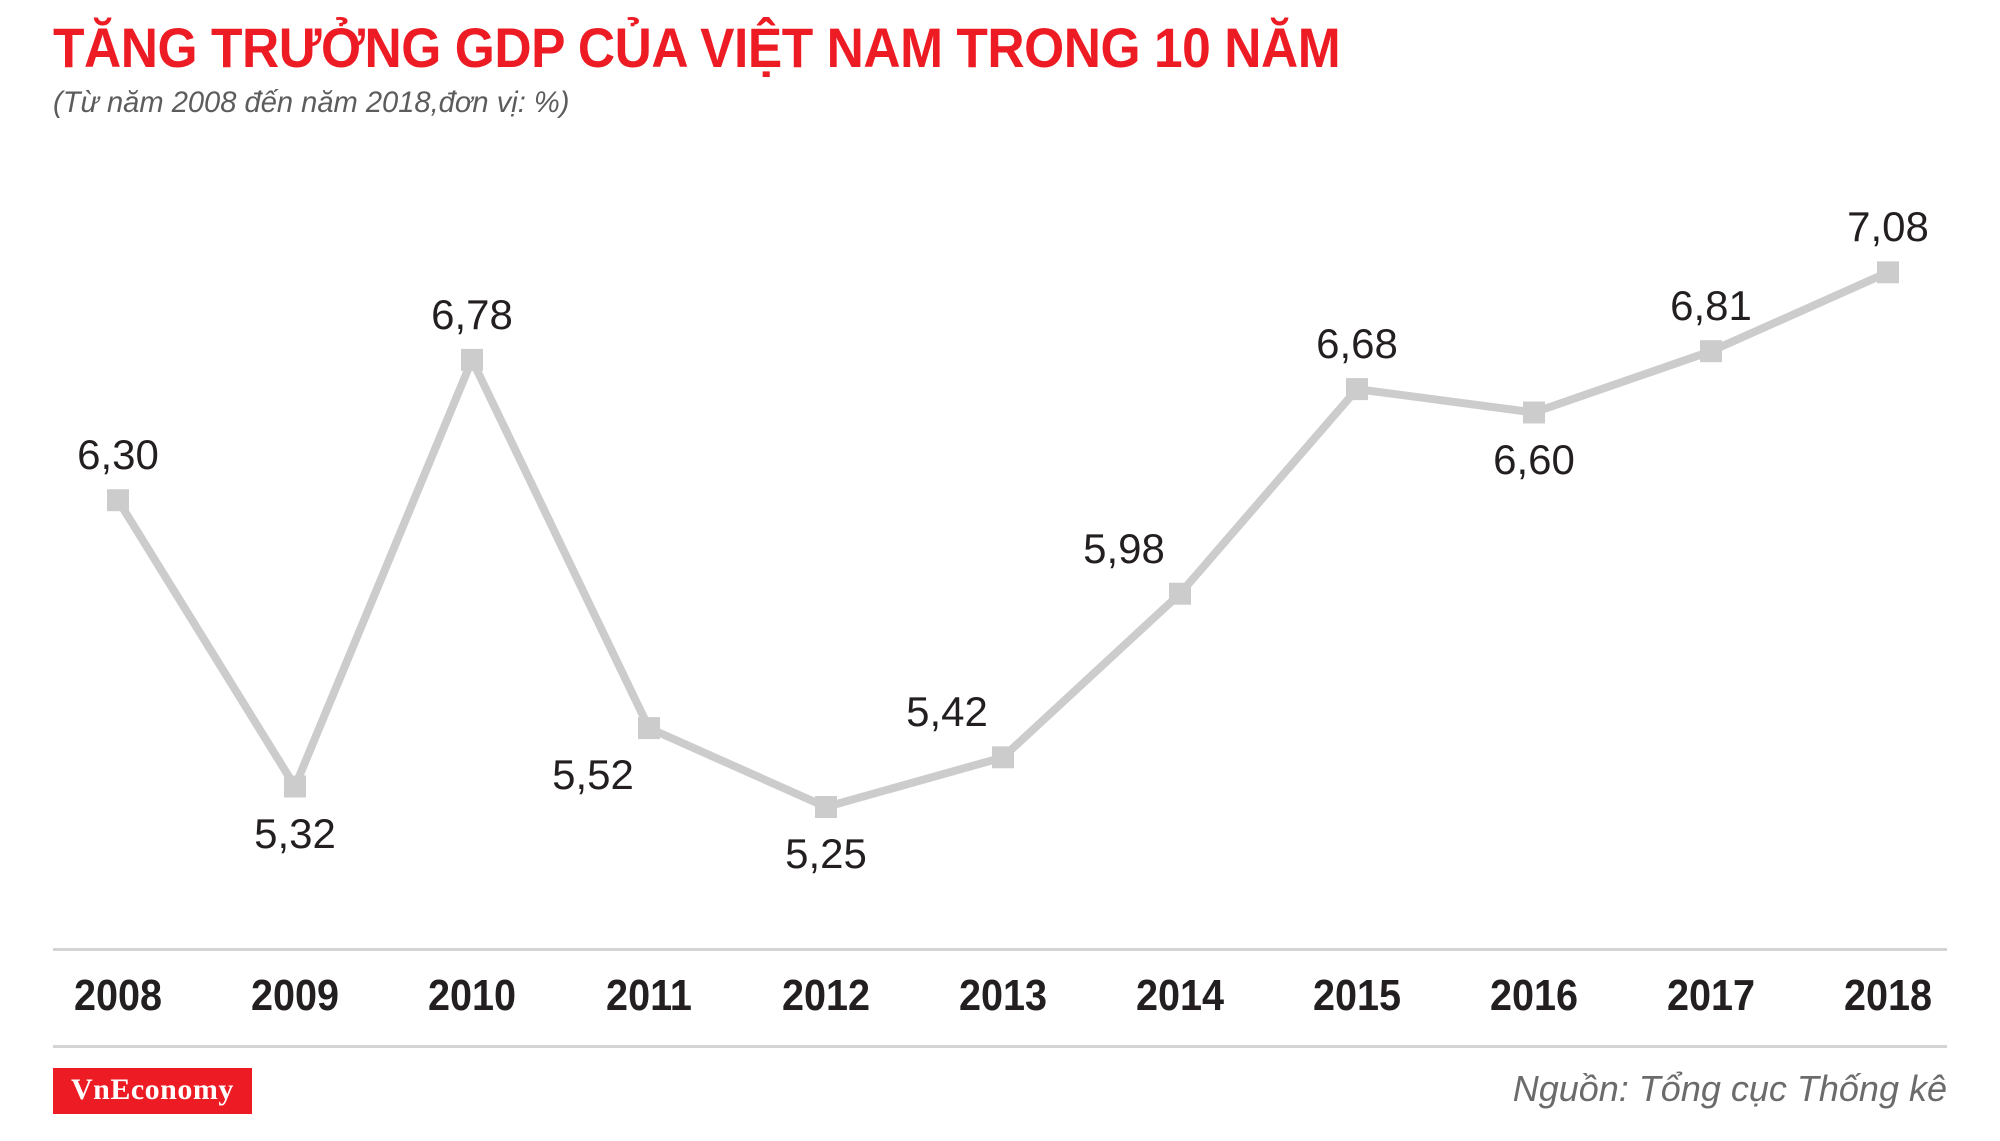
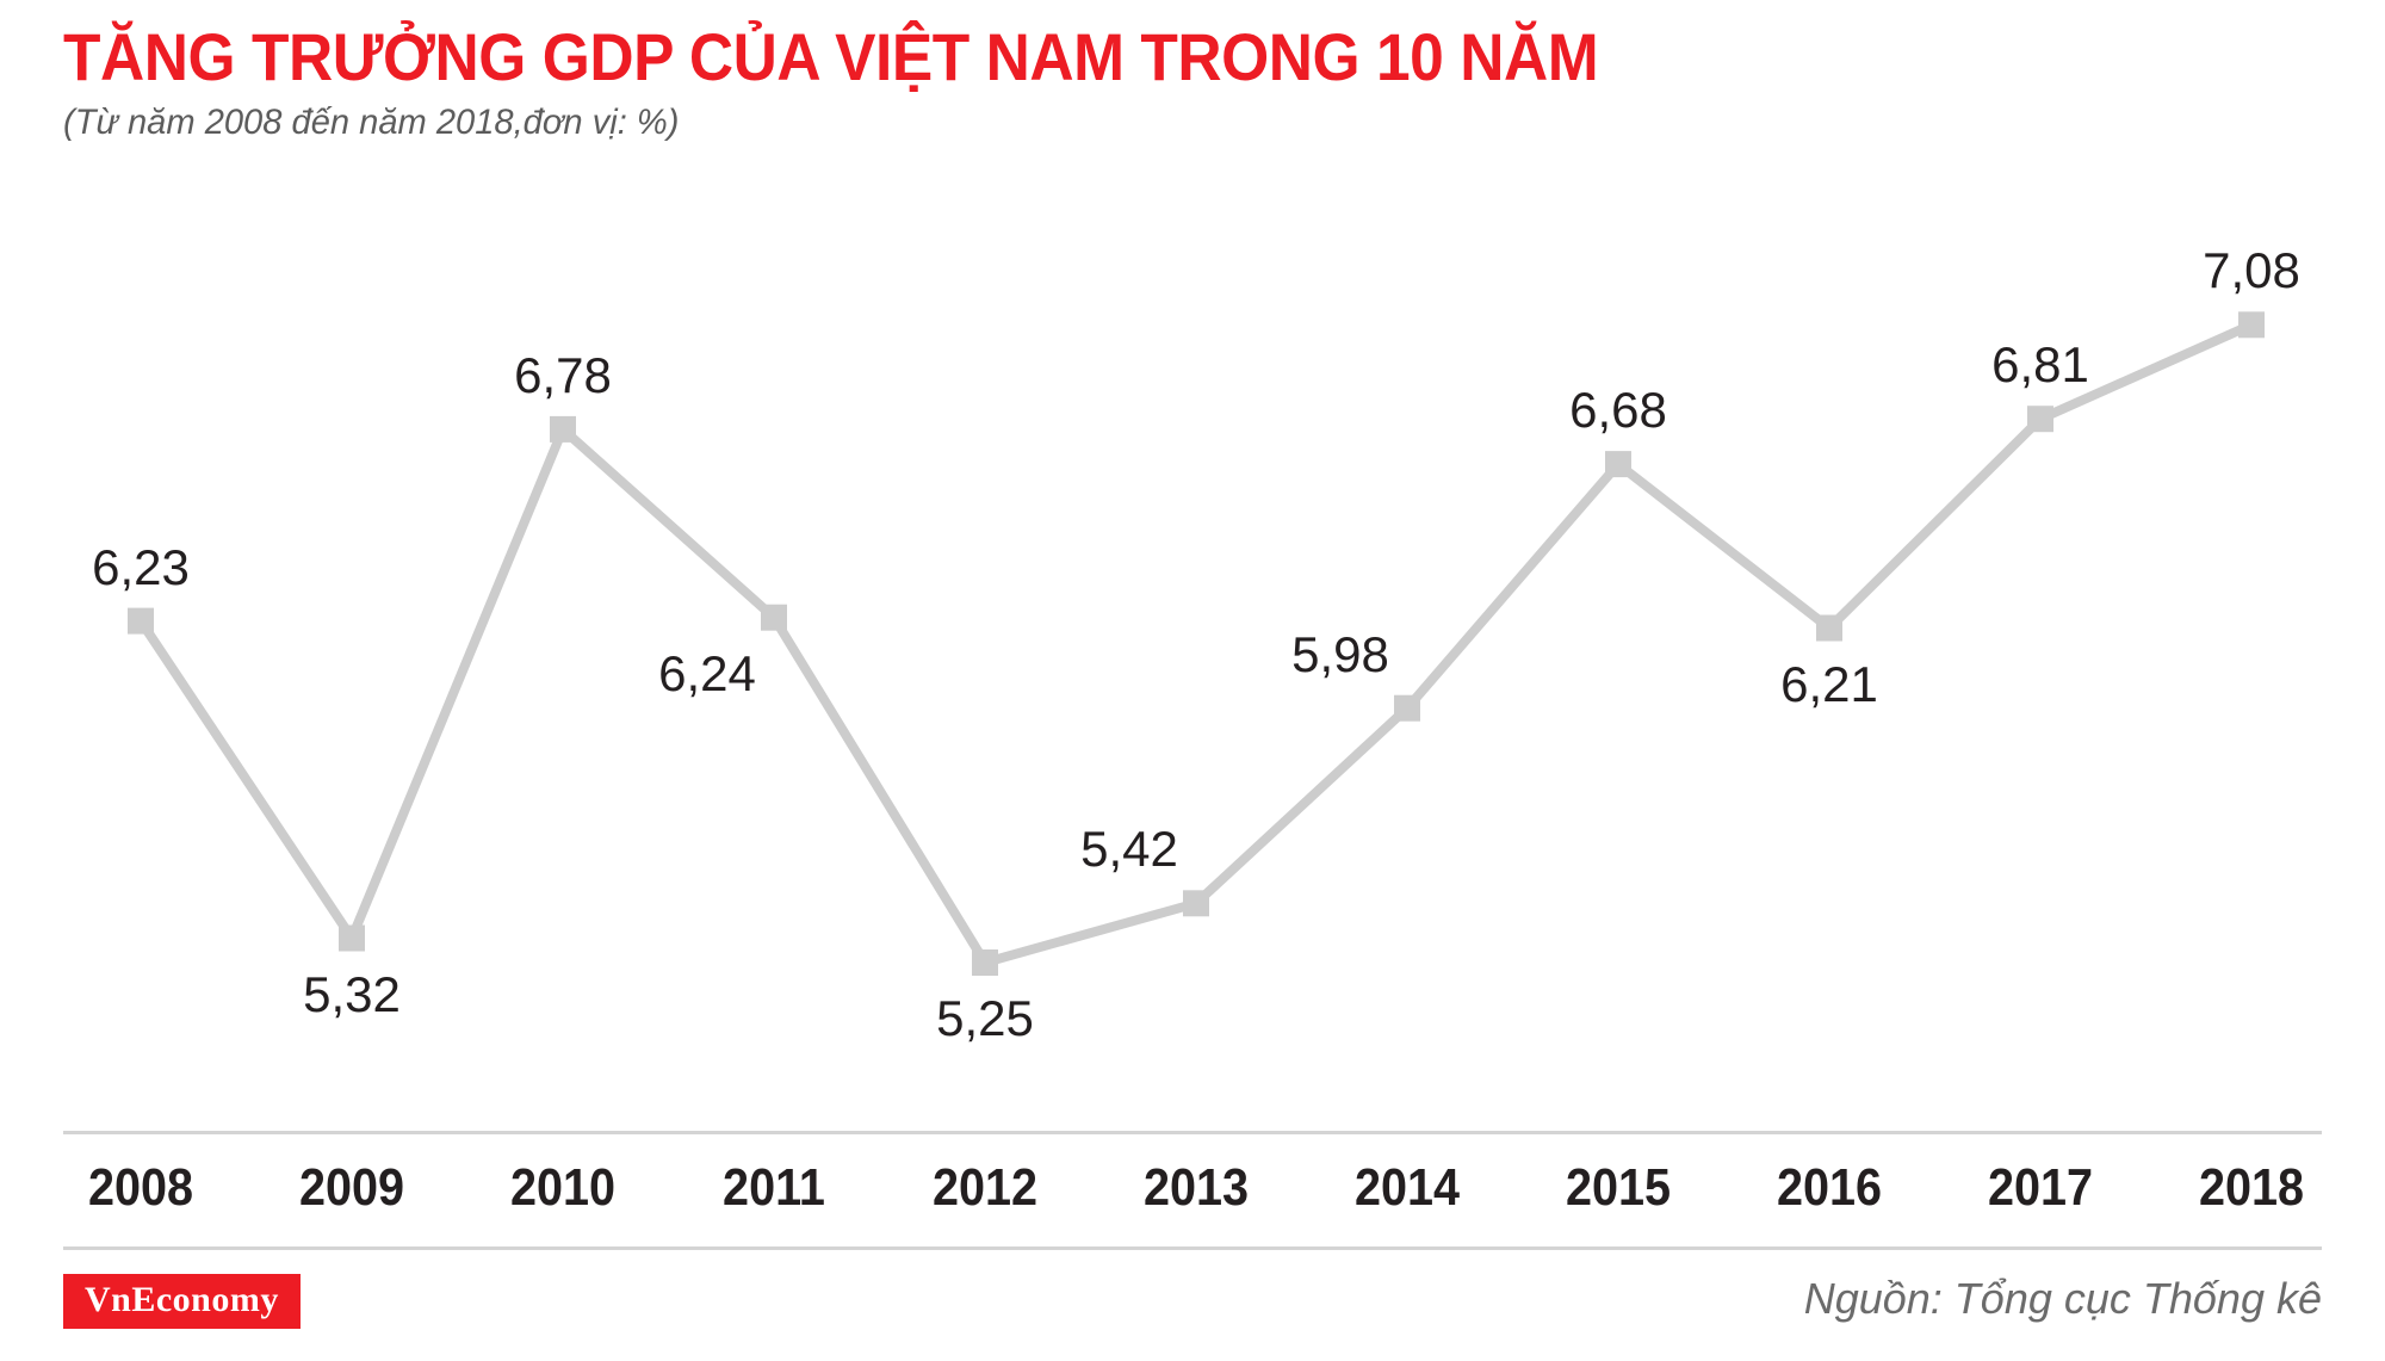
2008: 6,30 -> 6,23
2011: 5,52 -> 6,24
2016: 6,60 -> 6,21
